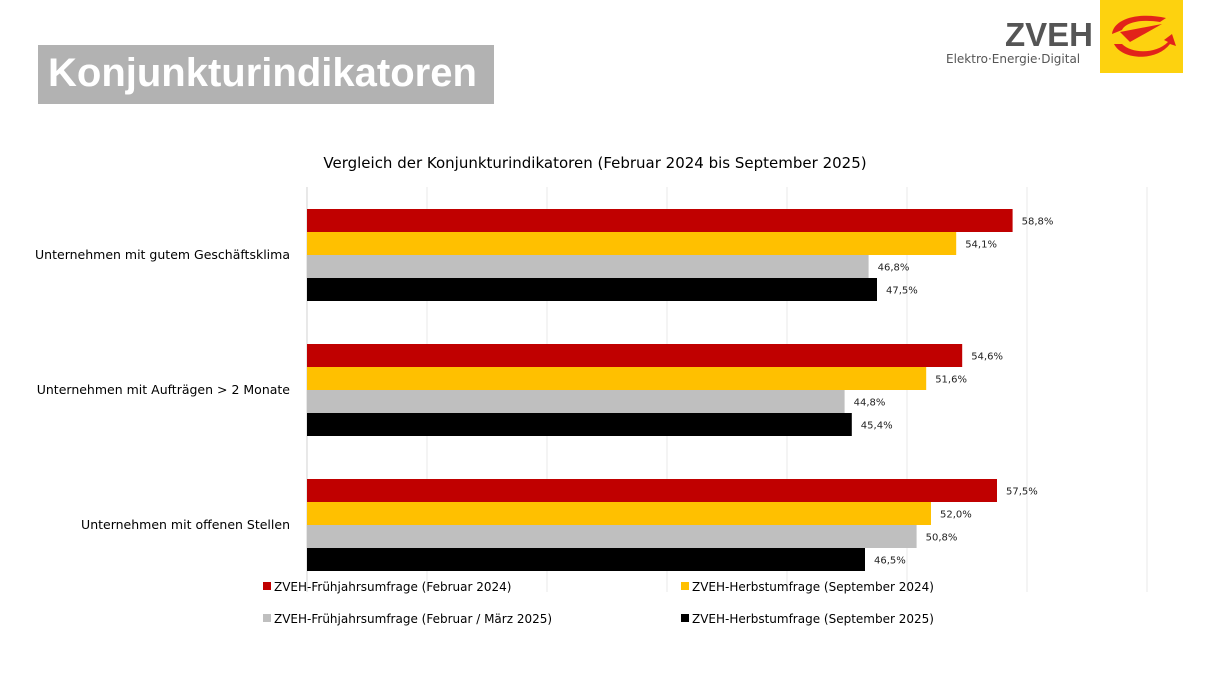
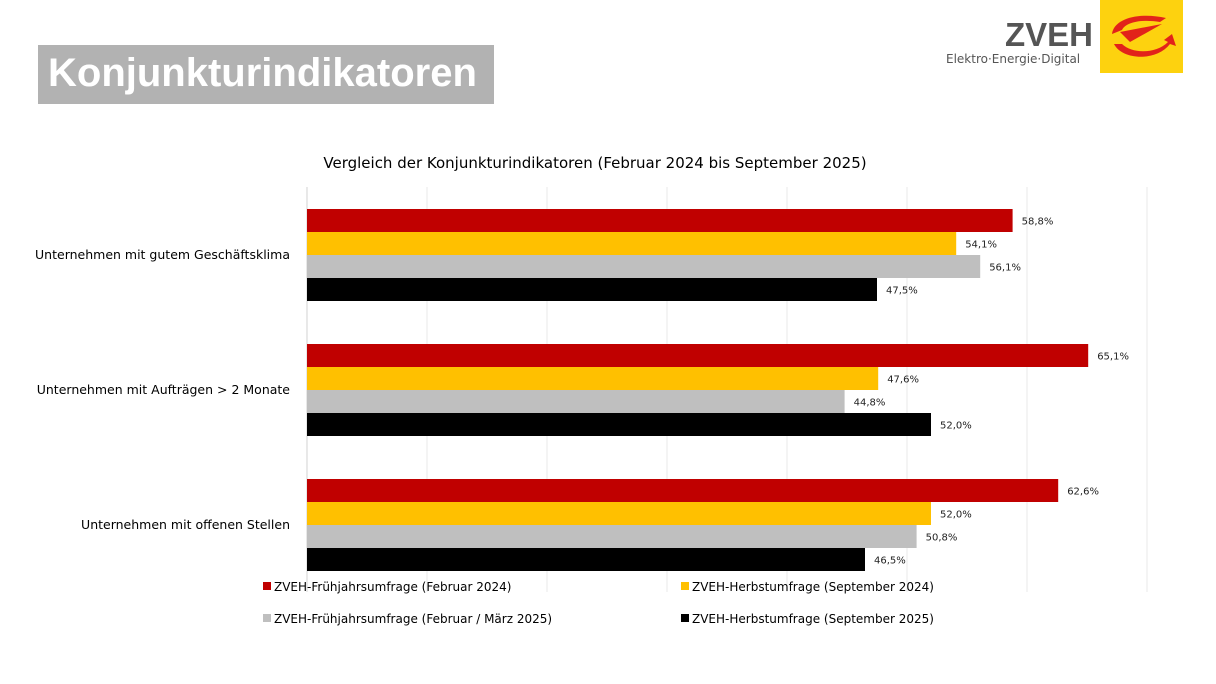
ZVEH-Frühjahrsumfrage (Februar / März 2025)/Unternehmen mit gutem Geschäftsklima: 46,8% -> 56,1%
ZVEH-Frühjahrsumfrage (Februar 2024)/Unternehmen mit Aufträgen > 2 Monate: 54,6% -> 65,1%
ZVEH-Herbstumfrage (September 2024)/Unternehmen mit Aufträgen > 2 Monate: 51,6% -> 47,6%
ZVEH-Herbstumfrage (September 2025)/Unternehmen mit Aufträgen > 2 Monate: 45,4% -> 52,0%
ZVEH-Frühjahrsumfrage (Februar 2024)/Unternehmen mit offenen Stellen: 57,5% -> 62,6%
